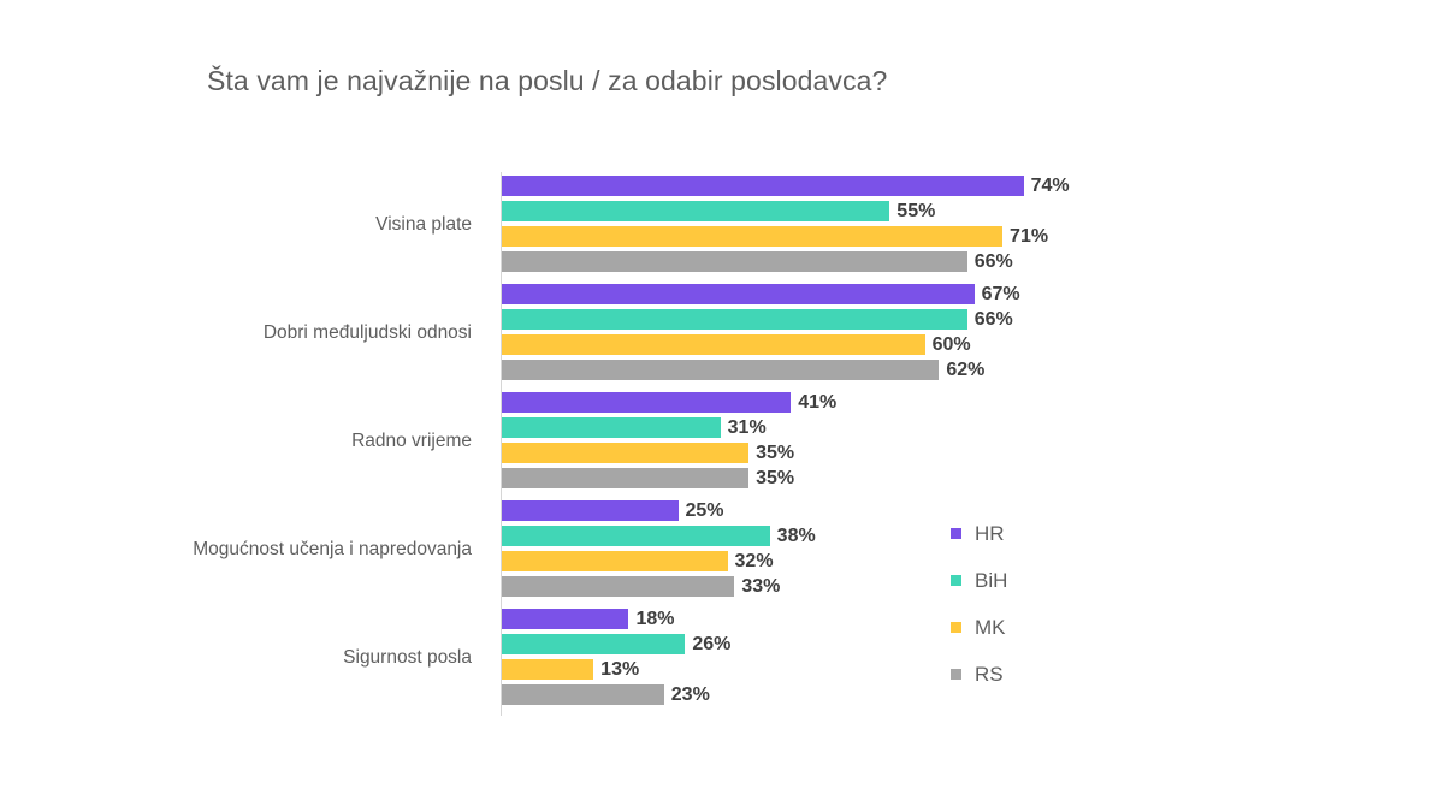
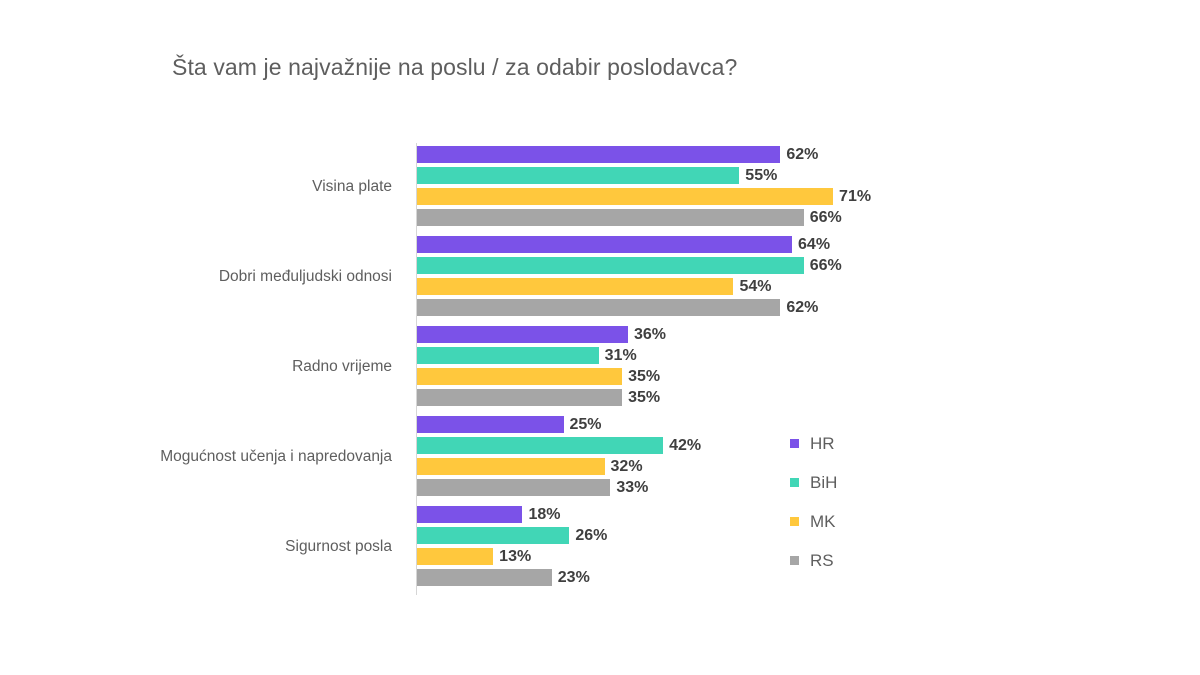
HR/Visina plate: 74% -> 62%
HR/Dobri međuljudski odnosi: 67% -> 64%
MK/Dobri međuljudski odnosi: 60% -> 54%
HR/Radno vrijeme: 41% -> 36%
BiH/Mogućnost učenja i napredovanja: 38% -> 42%
